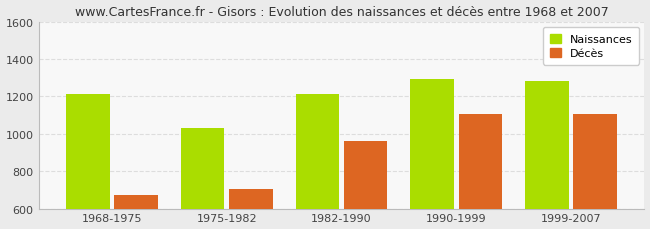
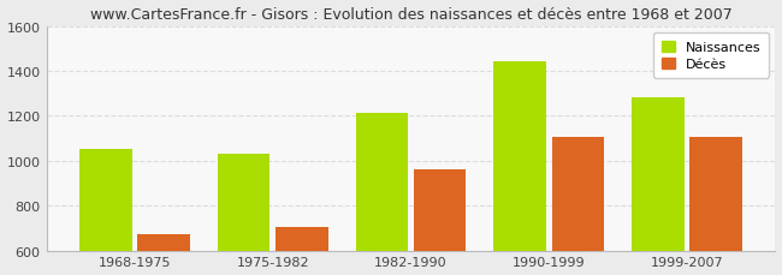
Naissances/1968-1975: 1210 -> 1050
Naissances/1990-1999: 1290 -> 1440
